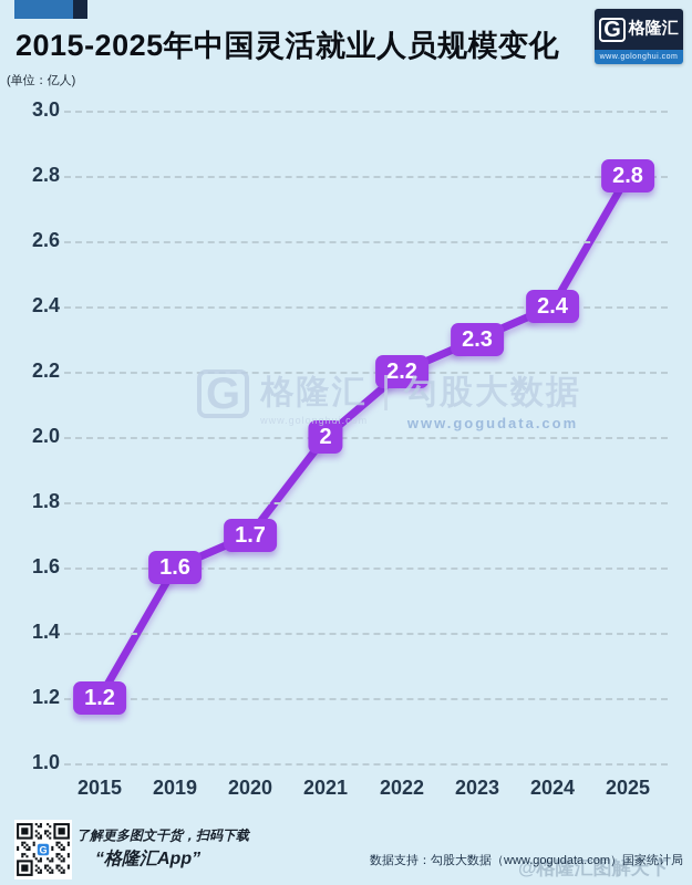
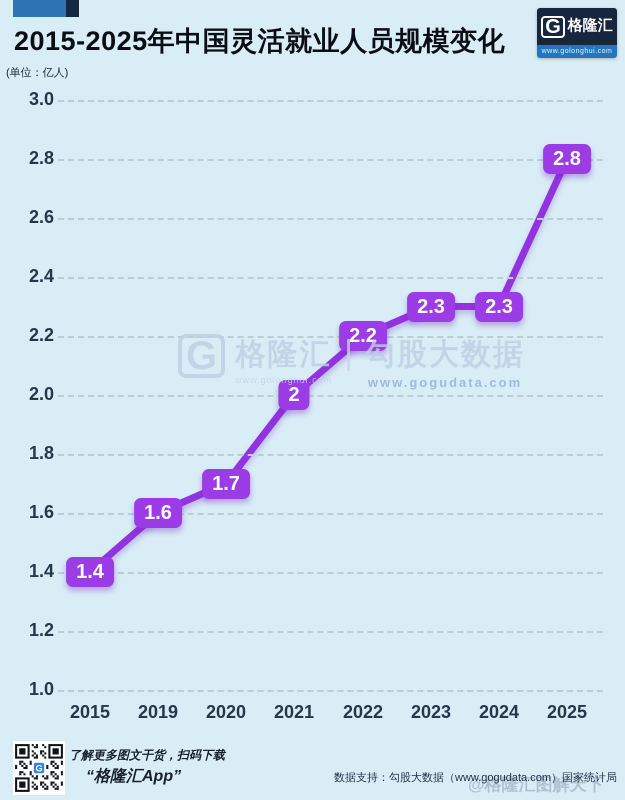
2015: 1.2 -> 1.4
2024: 2.4 -> 2.3
